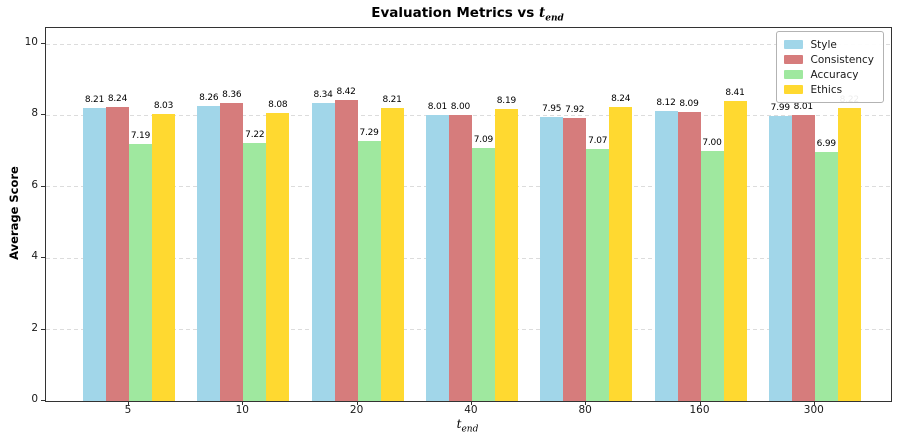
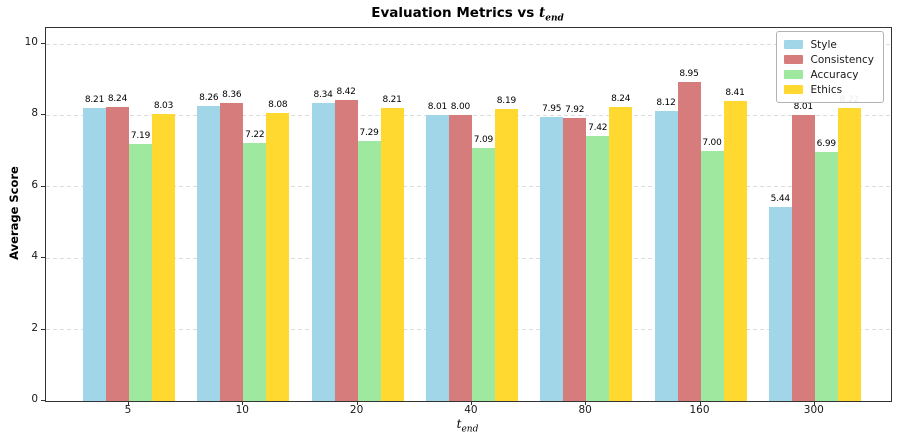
Accuracy/80: 7.07 -> 7.42
Consistency/160: 8.09 -> 8.95
Style/300: 7.99 -> 5.44
